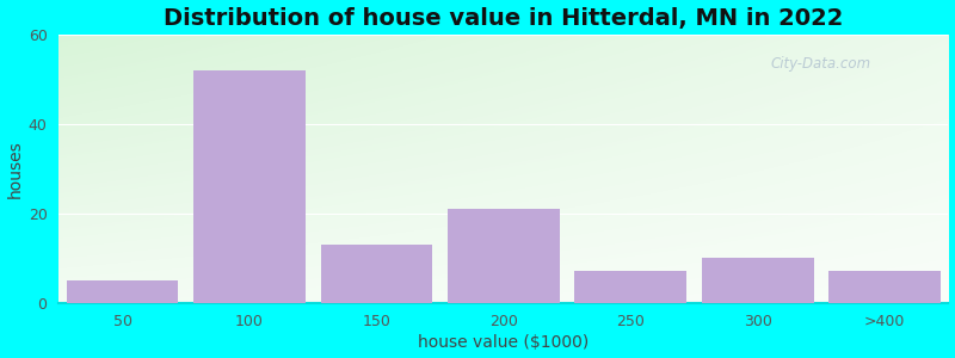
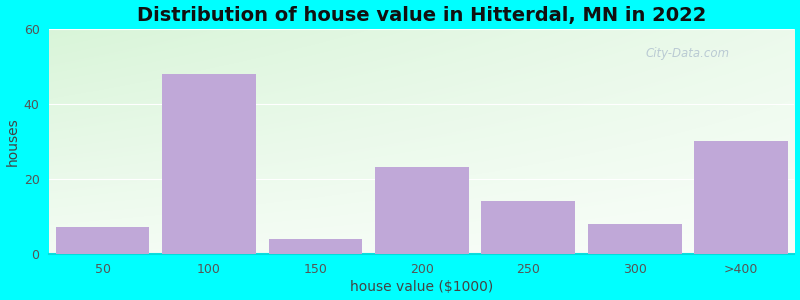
50: 5 -> 7
100: 52 -> 48
150: 13 -> 4
200: 21 -> 23
250: 7 -> 14
300: 10 -> 8
>400: 7 -> 30
